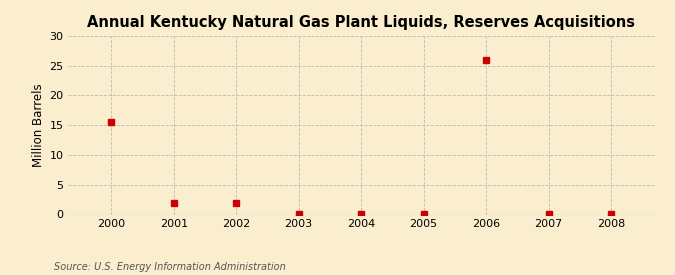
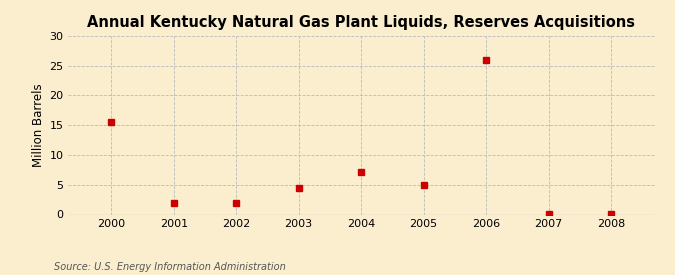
2003: 0.1 -> 4.4
2004: 0.1 -> 7.2
2005: 0.1 -> 5.0
